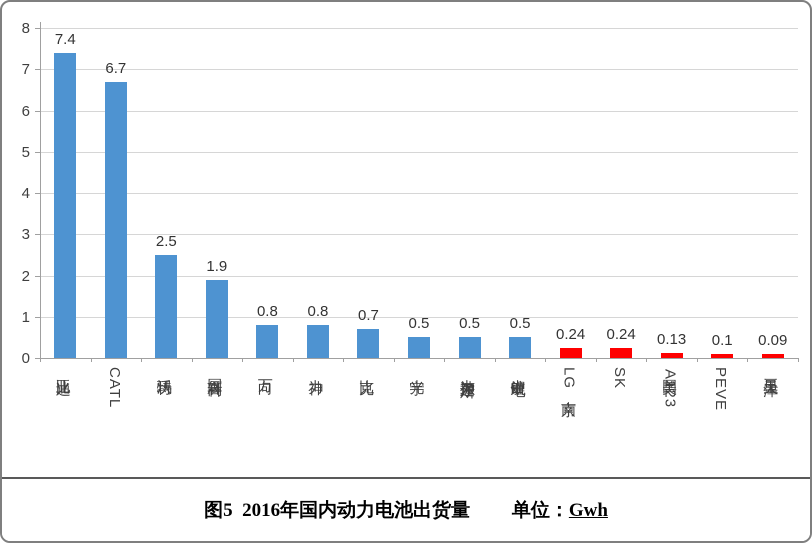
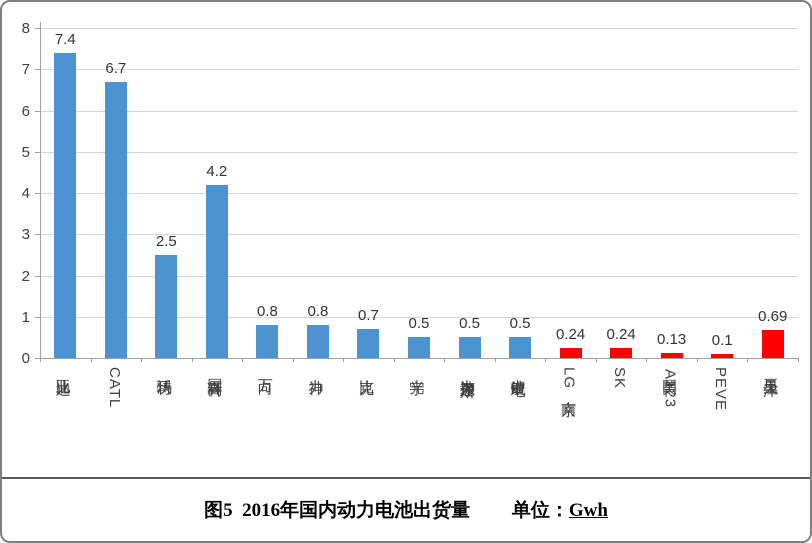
国轩高科: 1.9 -> 4.2
三星天津: 0.09 -> 0.69
